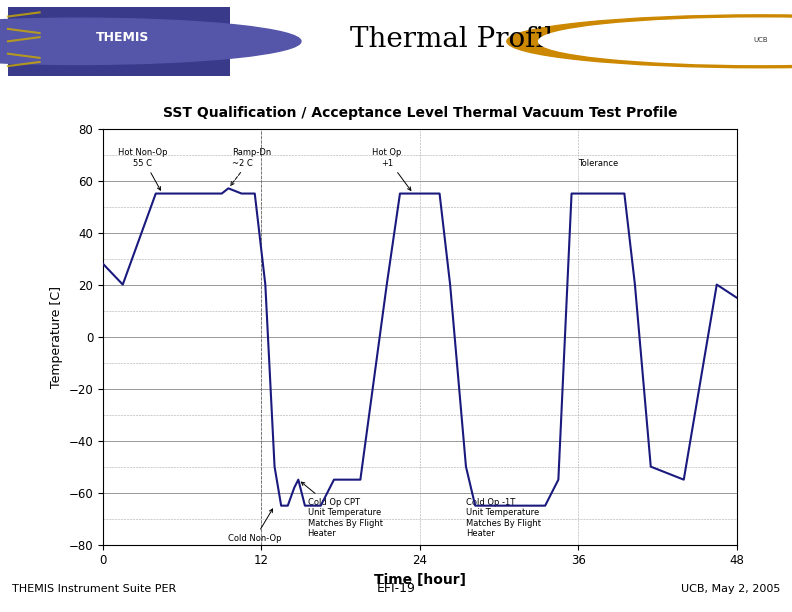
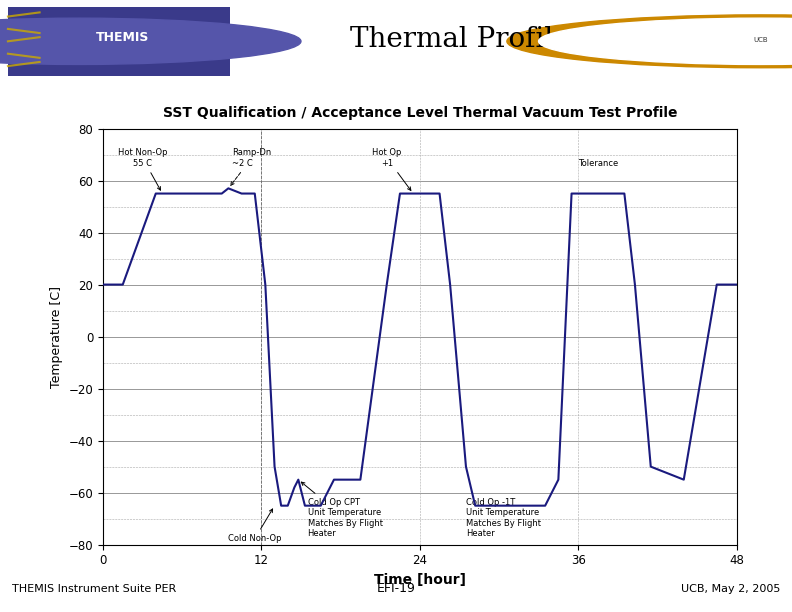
0: 28 -> 20
48: 15 -> 20
